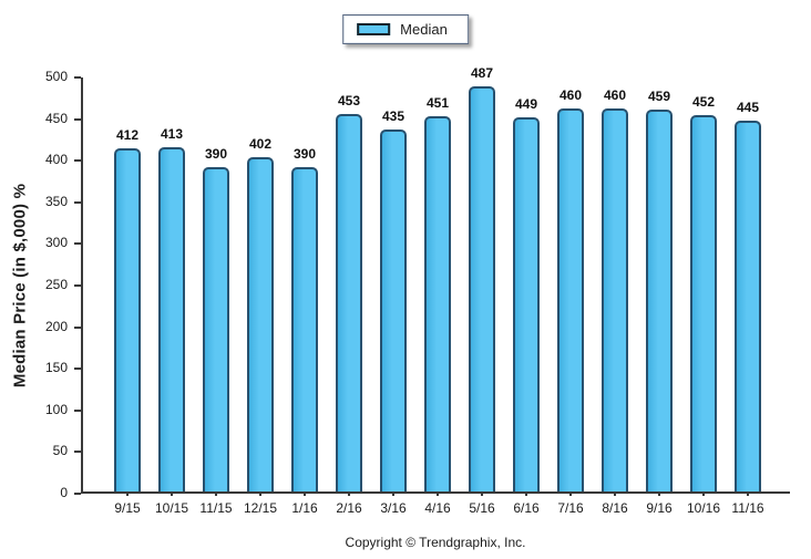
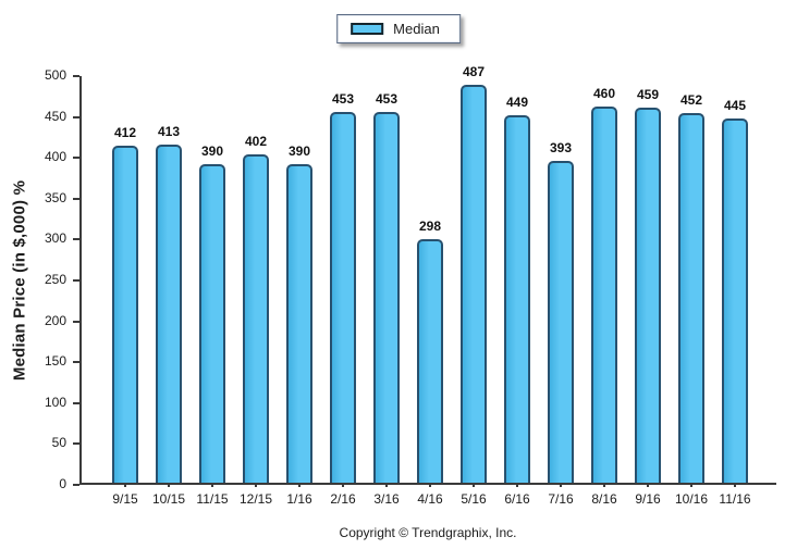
3/16: 435 -> 453
4/16: 451 -> 298
7/16: 460 -> 393
